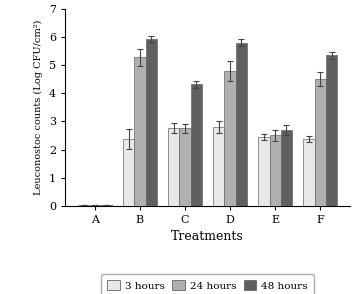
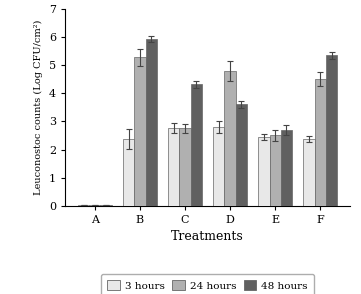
48 hours/D: 5.80 -> 3.60
